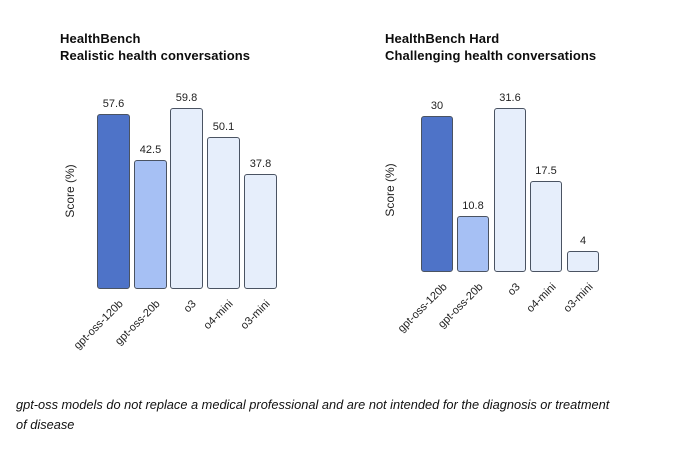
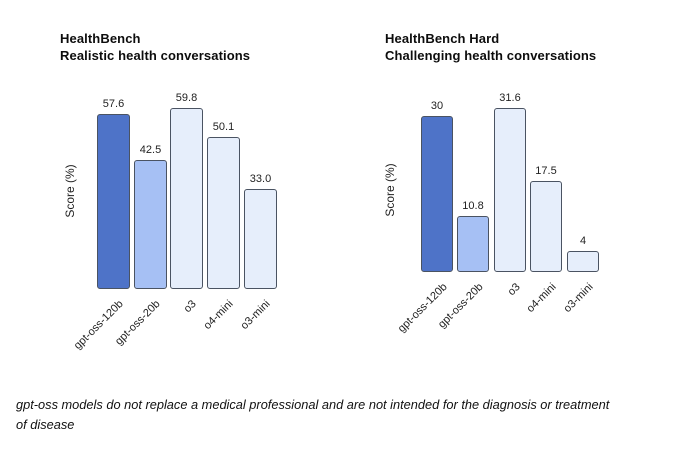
HealthBench/o3-mini: 37.8 -> 33.0
